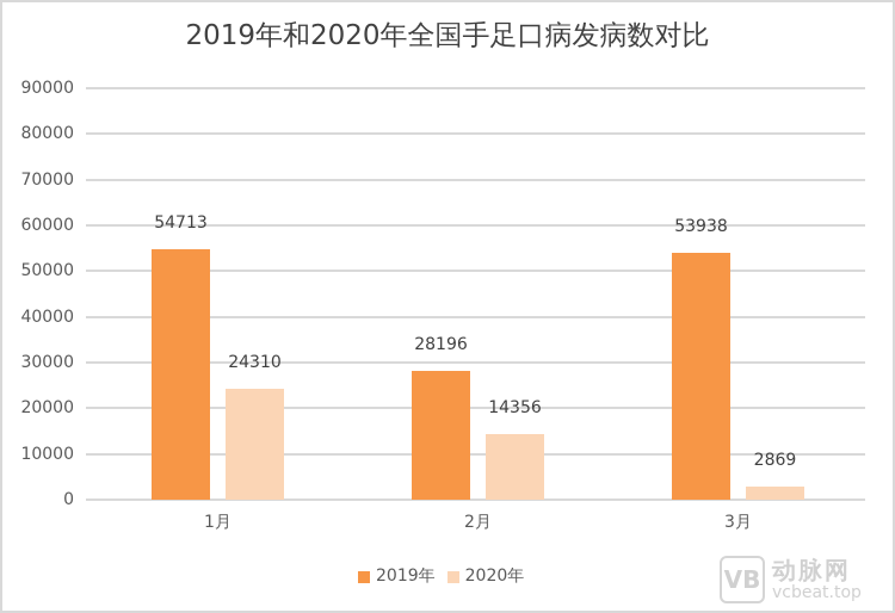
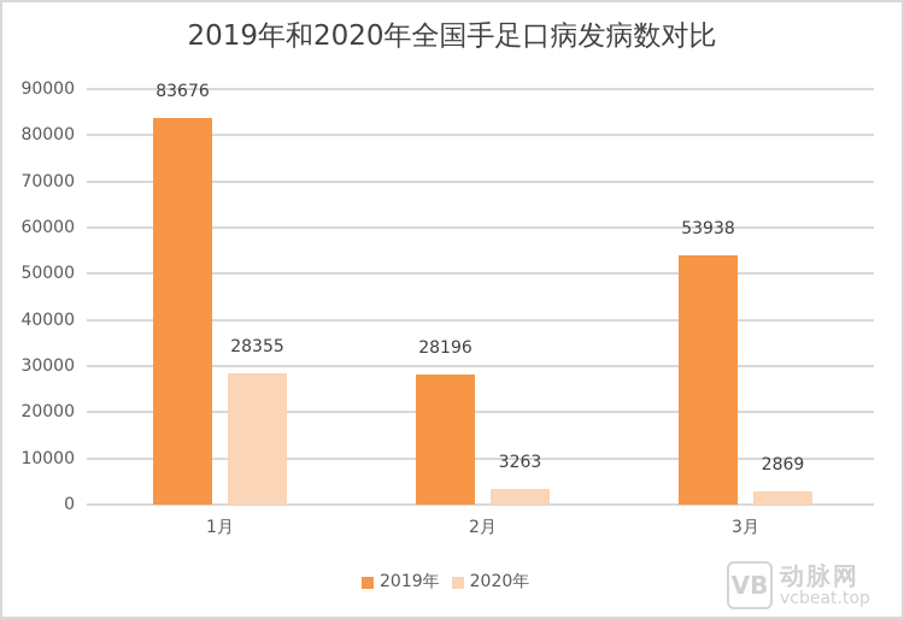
2019年/1月: 54713 -> 83676
2020年/1月: 24310 -> 28355
2020年/2月: 14356 -> 3263
